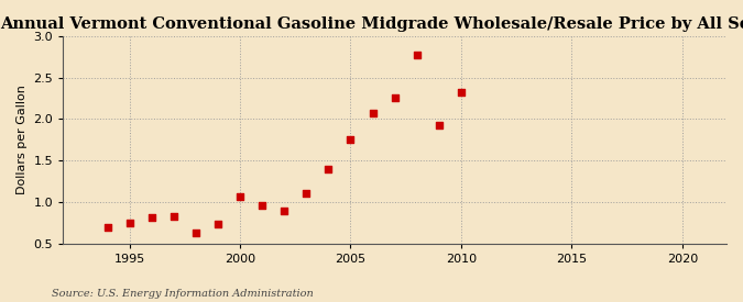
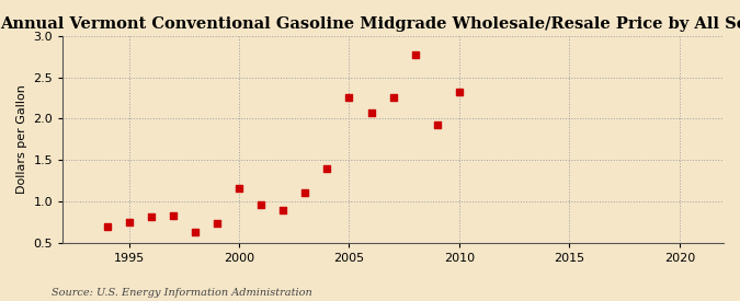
2000: 1.07 -> 1.16
2005: 1.75 -> 2.26
